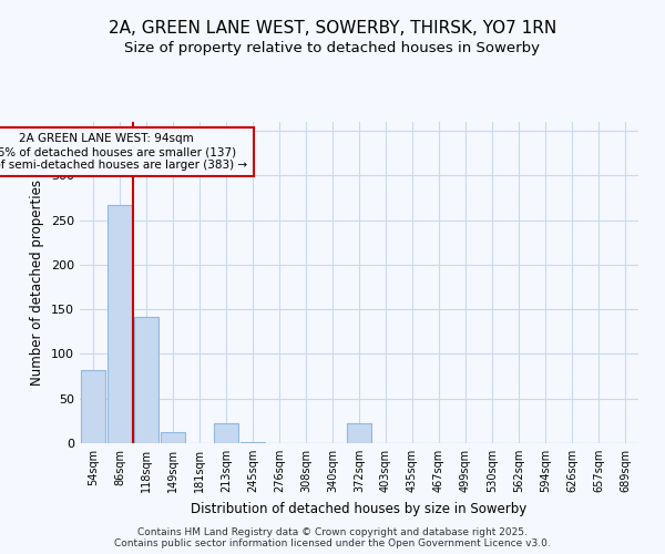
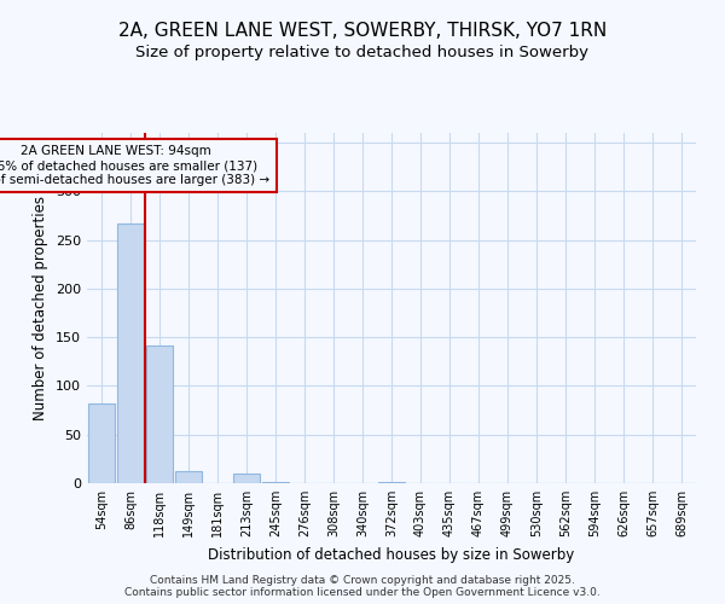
213sqm: 22 -> 10
372sqm: 22 -> 1
